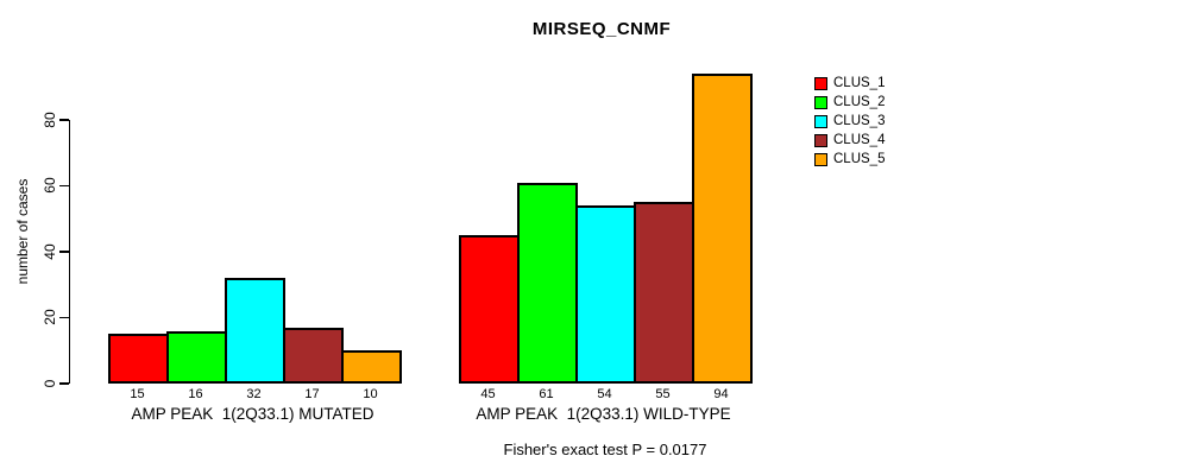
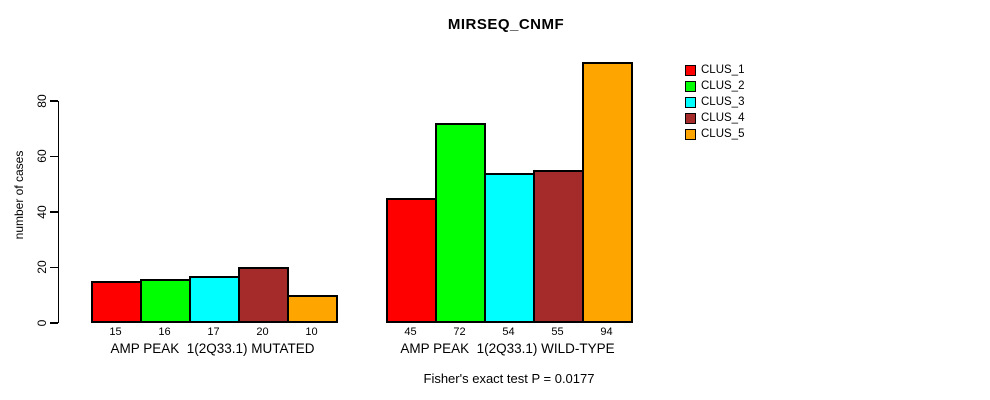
CLUS_3/AMP PEAK 1(2Q33.1) MUTATED: 32 -> 17
CLUS_4/AMP PEAK 1(2Q33.1) MUTATED: 17 -> 20
CLUS_2/AMP PEAK 1(2Q33.1) WILD-TYPE: 61 -> 72
